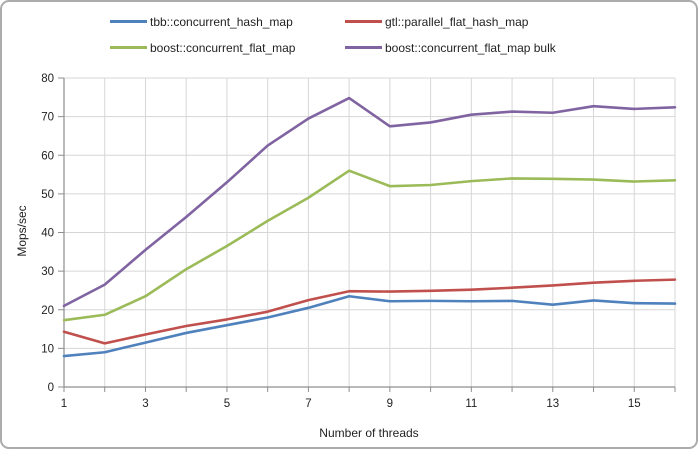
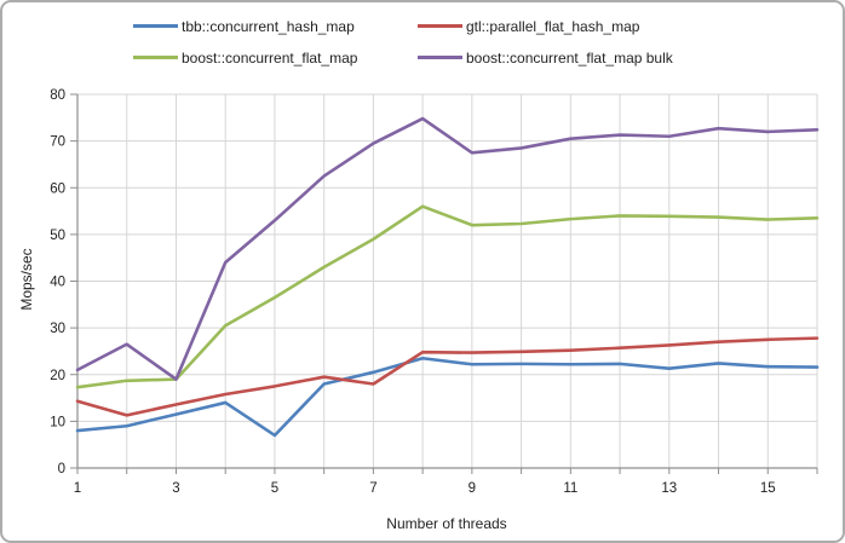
boost::concurrent_flat_map/3: 24 -> 19
boost::concurrent_flat_map bulk/3: 36 -> 19
tbb::concurrent_hash_map/5: 16 -> 7
gtl::parallel_flat_hash_map/7: 22 -> 18
